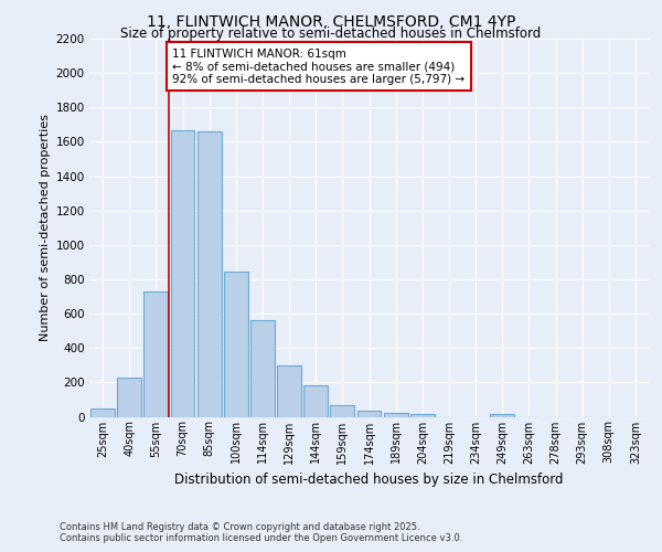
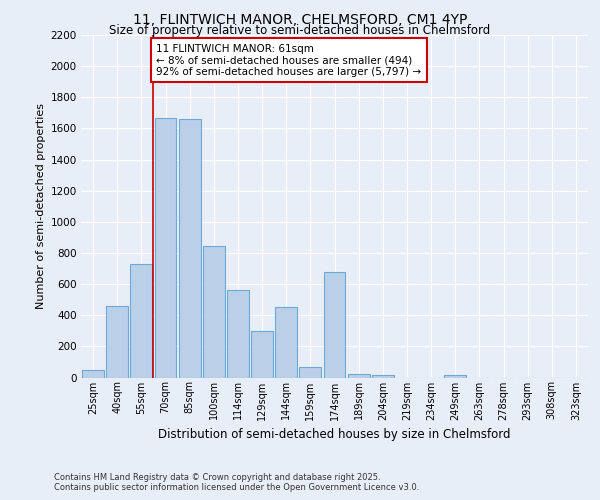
40sqm: 220 -> 460
144sqm: 180 -> 450
174sqm: 40 -> 680
